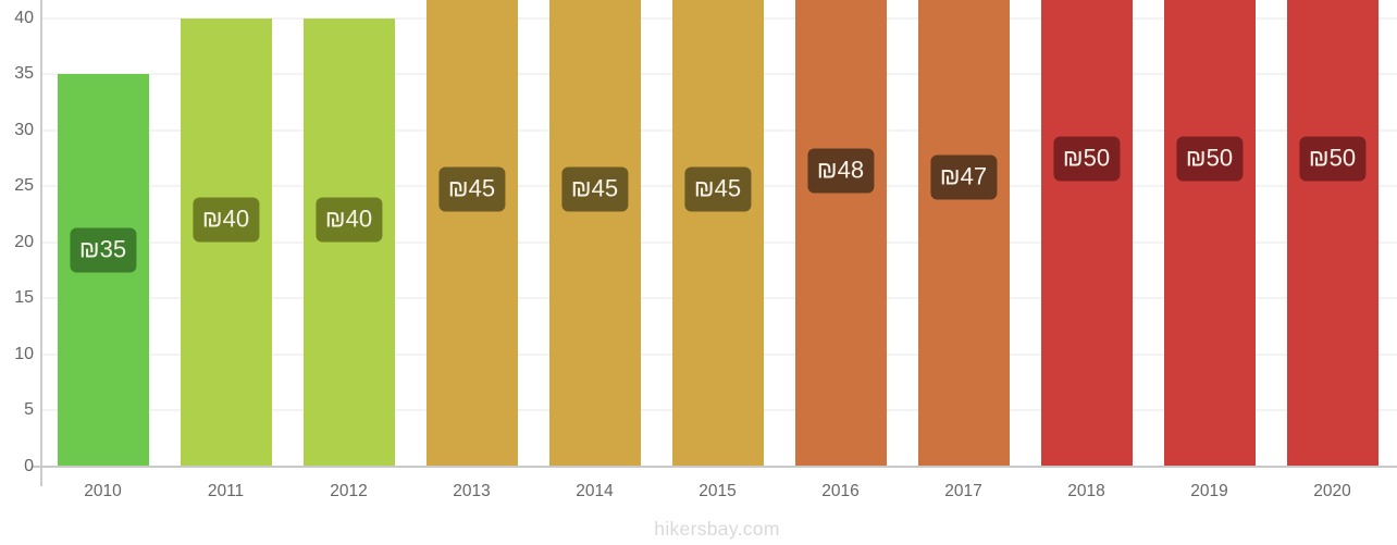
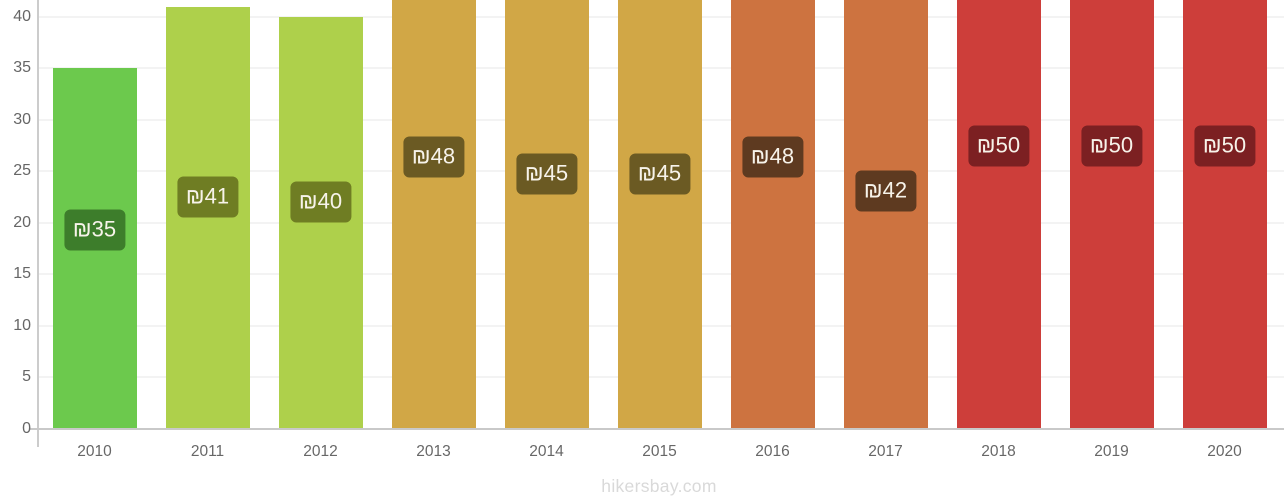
2011: 40 -> 41
2013: 45 -> 48
2017: 47 -> 42
